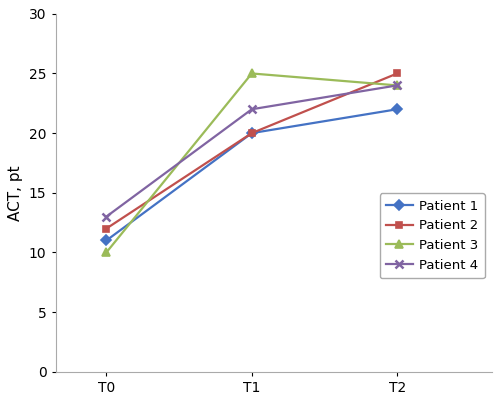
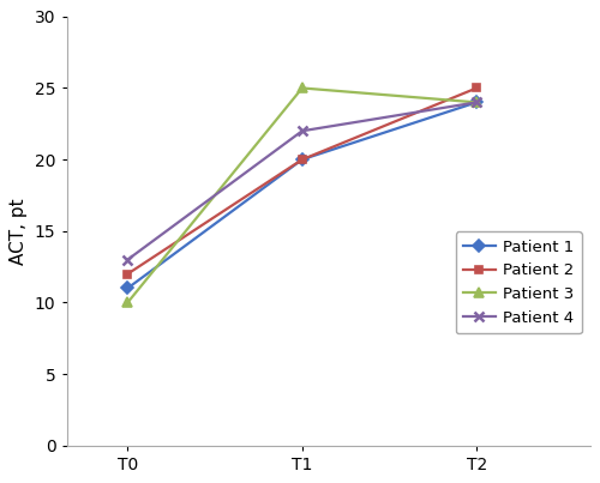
Patient 1/T2: 22 -> 24
